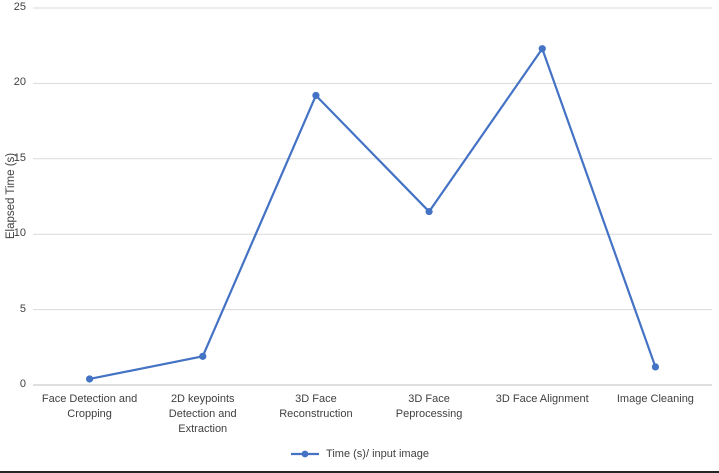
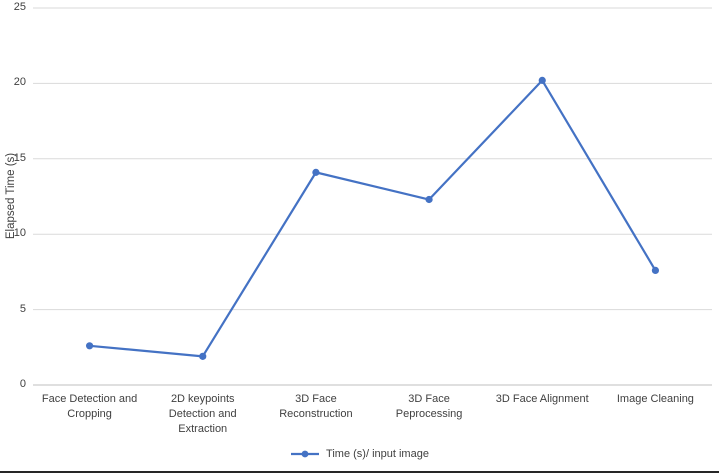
Face Detection and Cropping: 0.4 -> 2.6
3D Face Reconstruction: 19.2 -> 14.1
3D Face Peprocessing: 11.5 -> 12.3
3D Face Alignment: 22.3 -> 20.2
Image Cleaning: 1.2 -> 7.6
